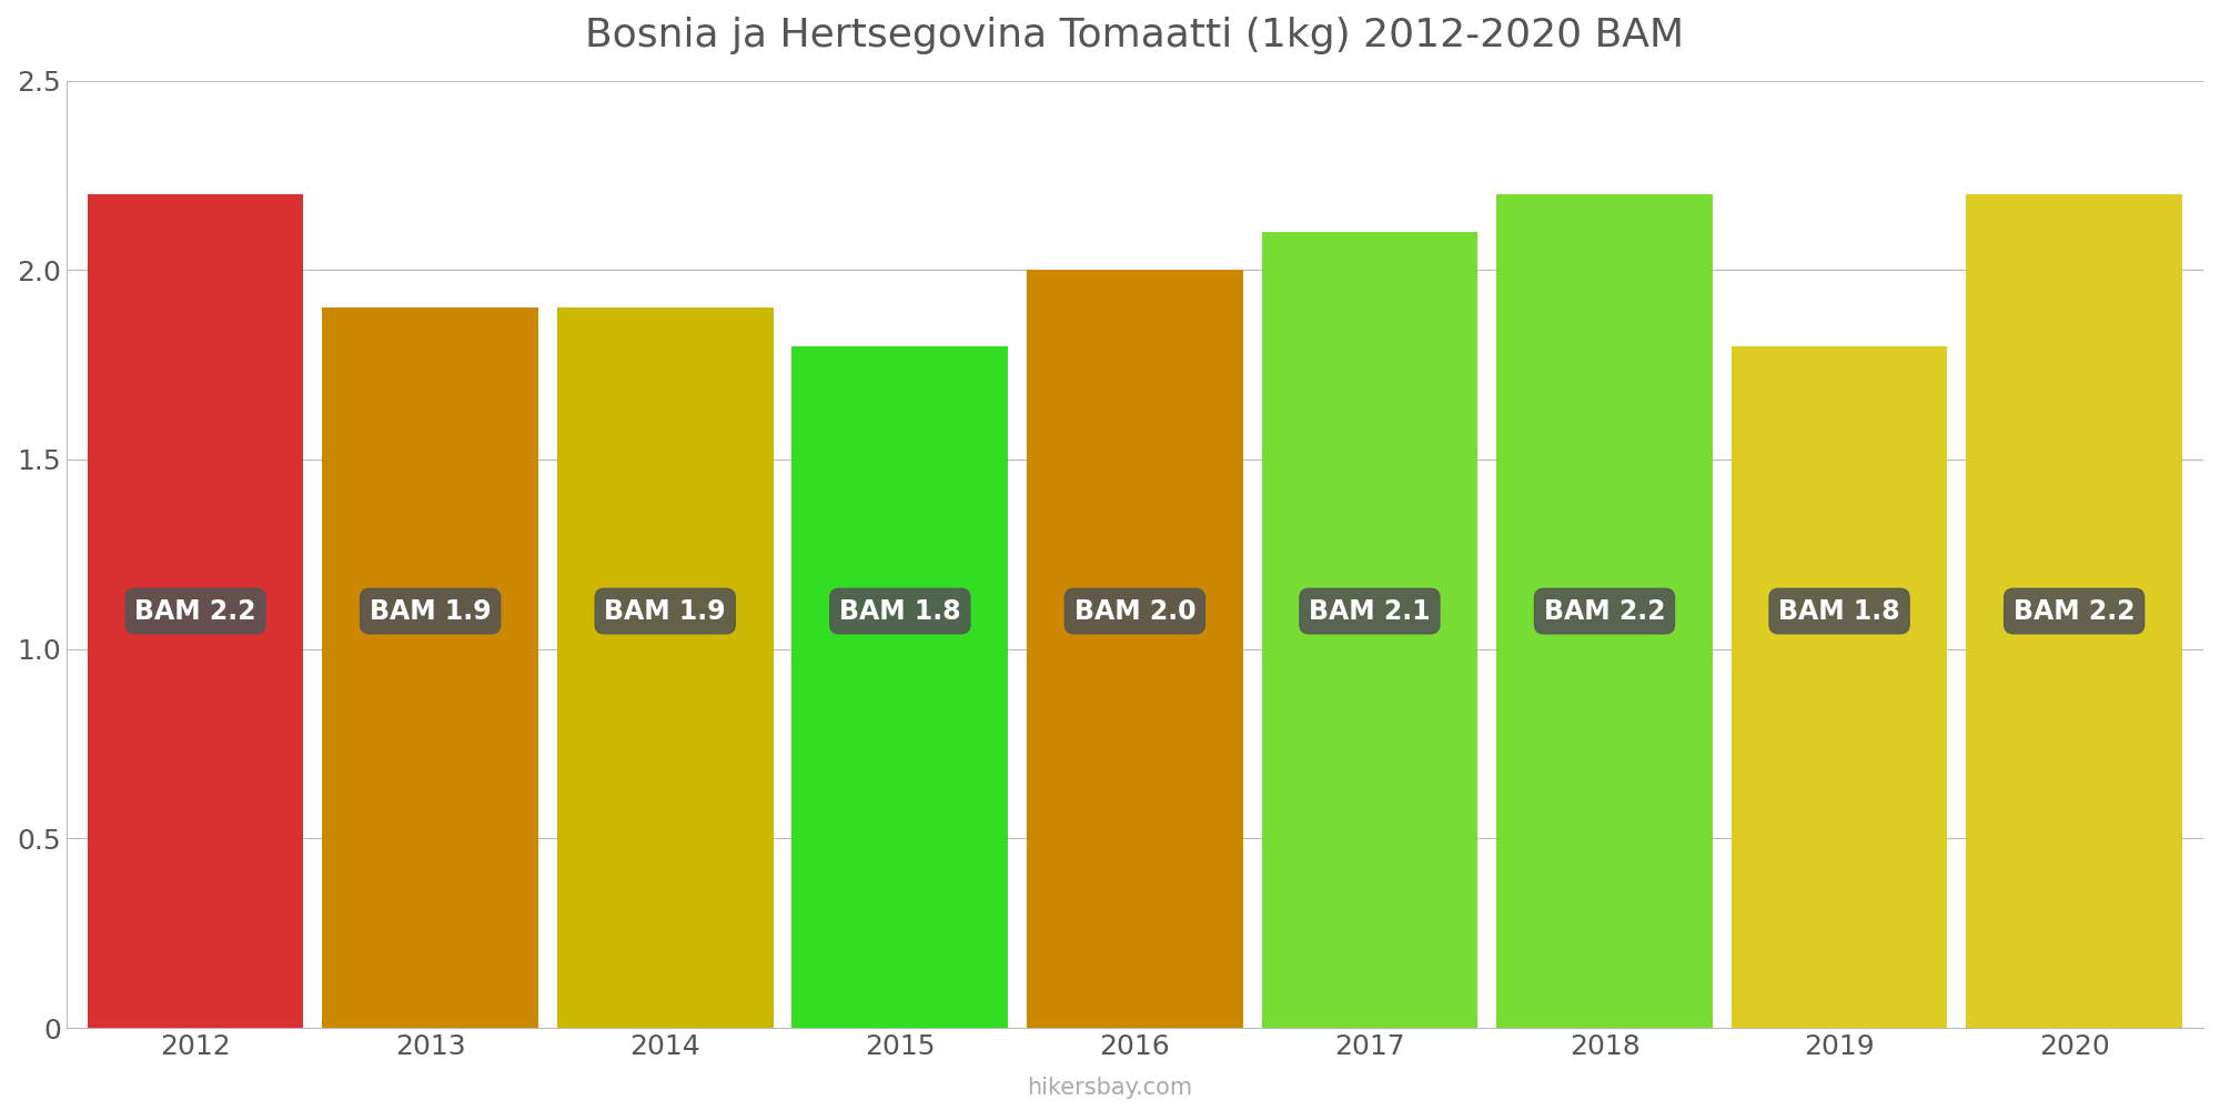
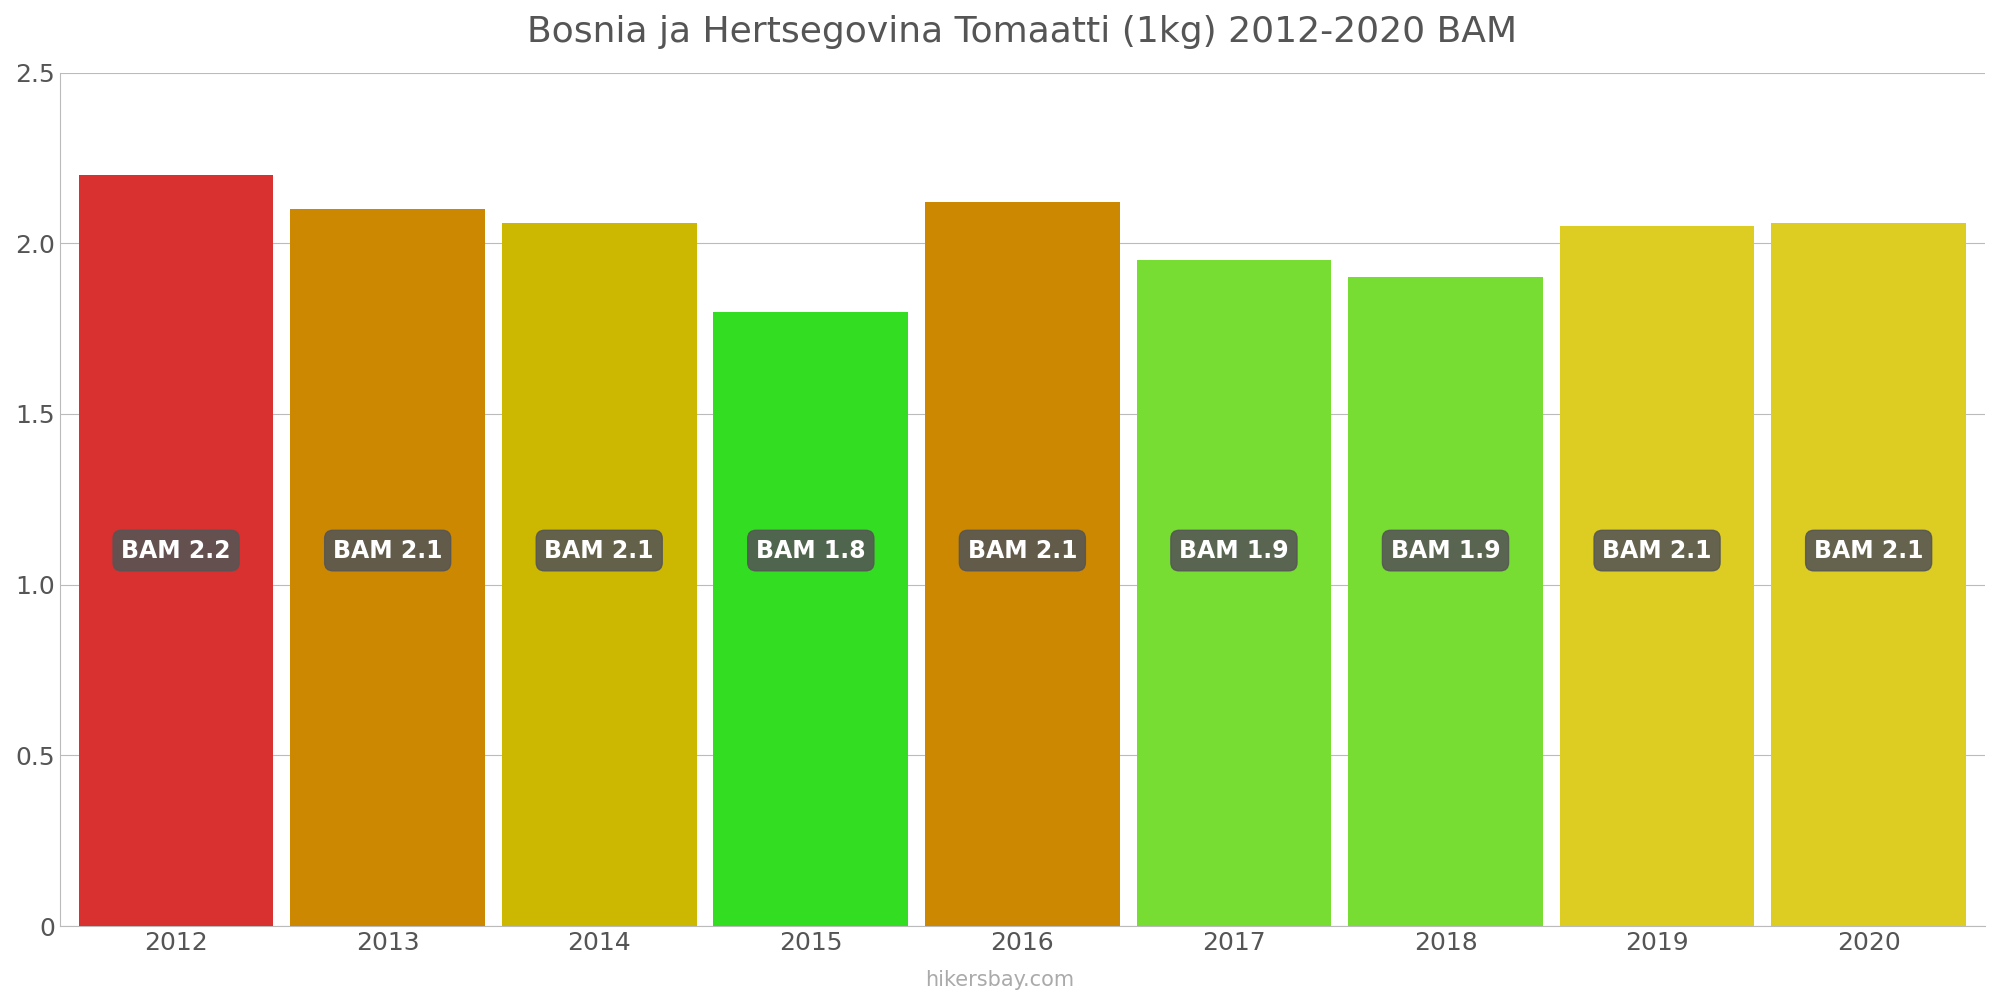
2013: 1.9 -> 2.1
2014: 1.9 -> 2.1
2016: 2.0 -> 2.1
2017: 2.1 -> 1.9
2018: 2.2 -> 1.9
2019: 1.8 -> 2.1
2020: 2.2 -> 2.1
